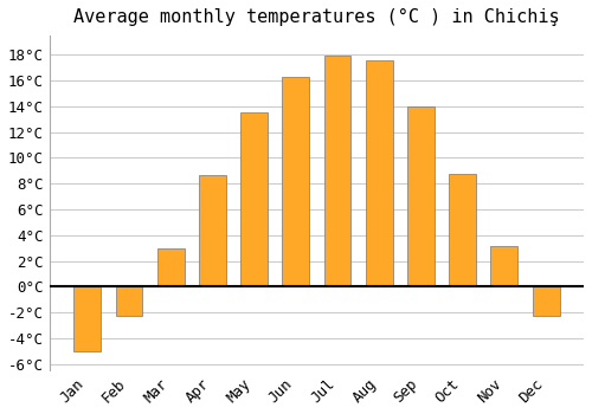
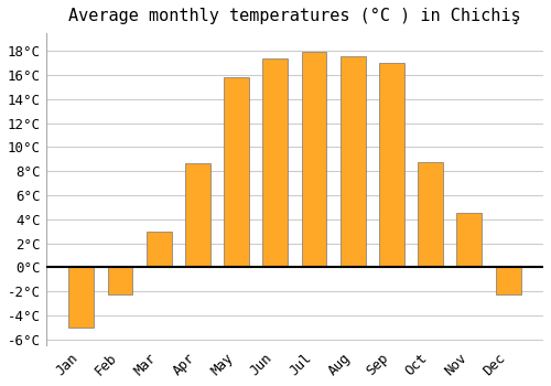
May: 13.5°C -> 15.8°C
Jun: 16.3°C -> 17.4°C
Sep: 14.0°C -> 17.0°C
Nov: 3.2°C -> 4.5°C
